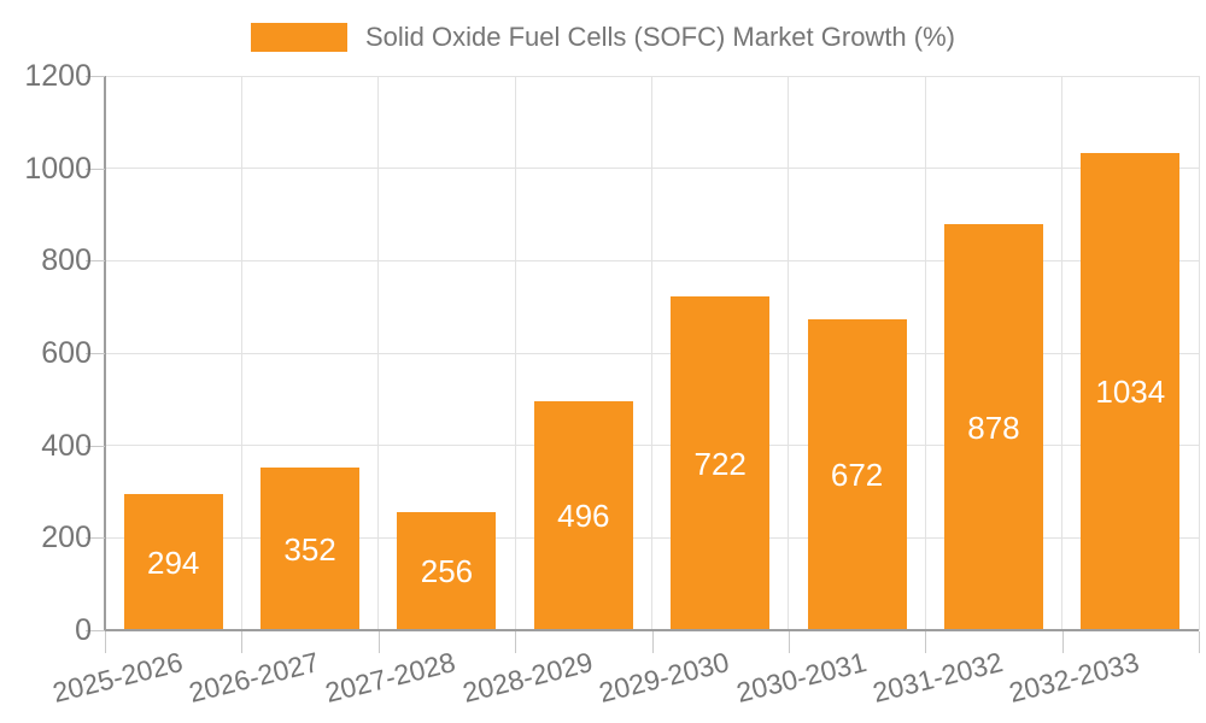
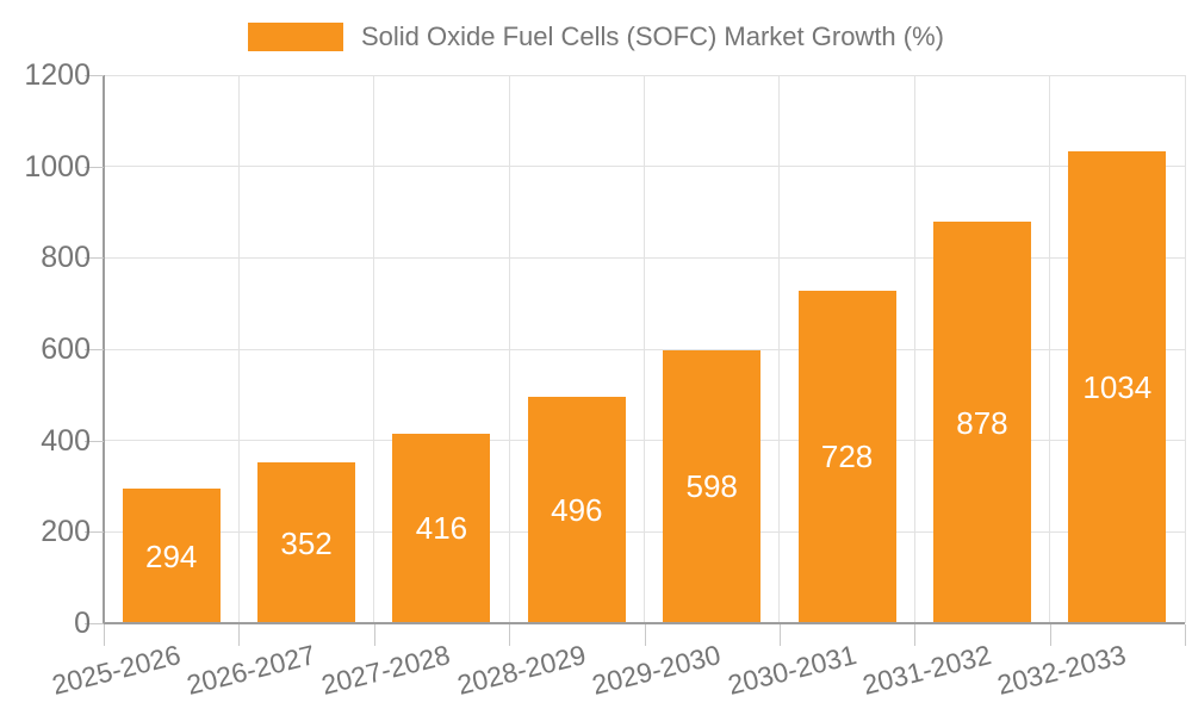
2027-2028: 256 -> 416
2029-2030: 722 -> 598
2030-2031: 672 -> 728
